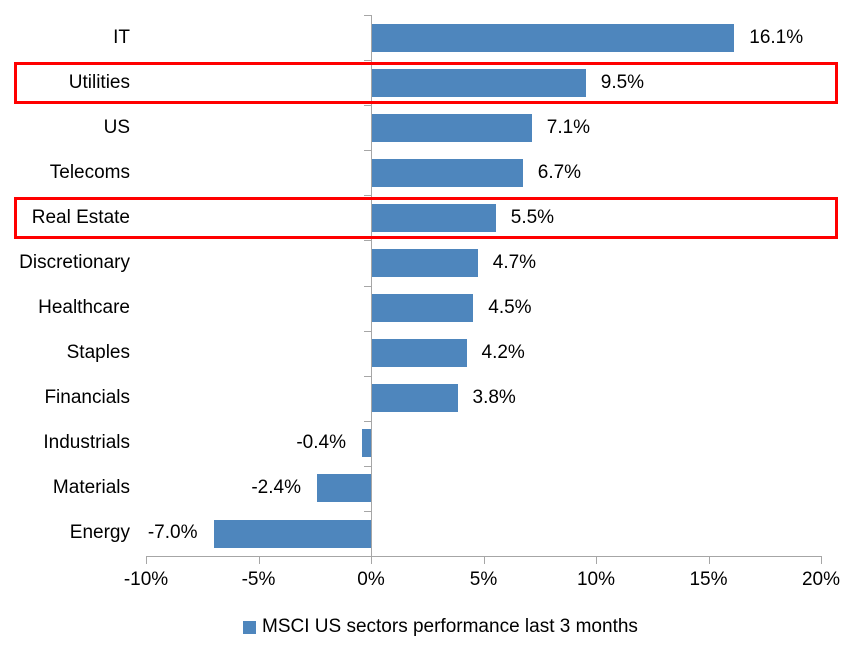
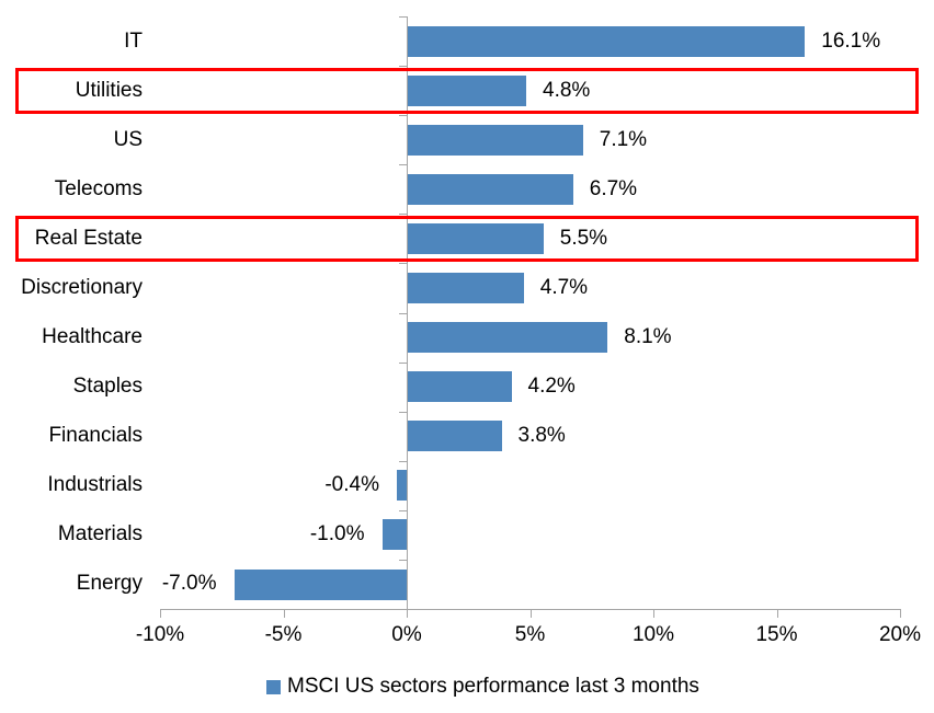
Utilities: 9.5% -> 4.8%
Healthcare: 4.5% -> 8.1%
Materials: -2.4% -> -1.0%
